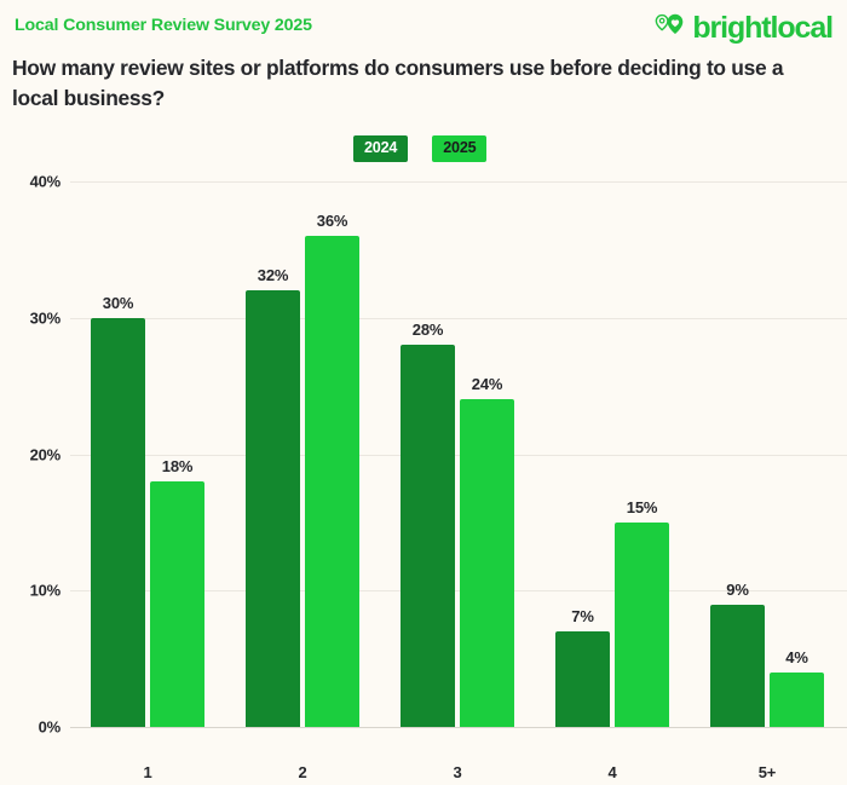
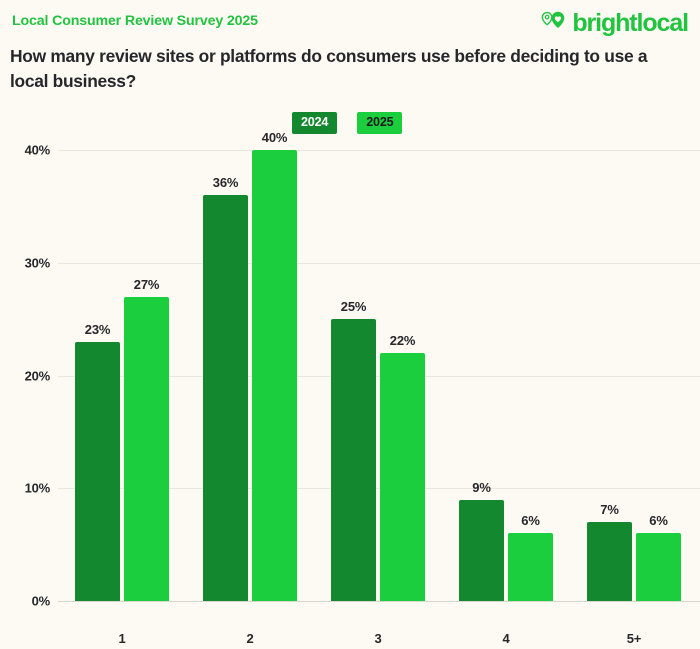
2024/1: 30% -> 23%
2025/1: 18% -> 27%
2024/2: 32% -> 36%
2025/2: 36% -> 40%
2024/3: 28% -> 25%
2025/3: 24% -> 22%
2024/4: 7% -> 9%
2025/4: 15% -> 6%
2024/5+: 9% -> 7%
2025/5+: 4% -> 6%
